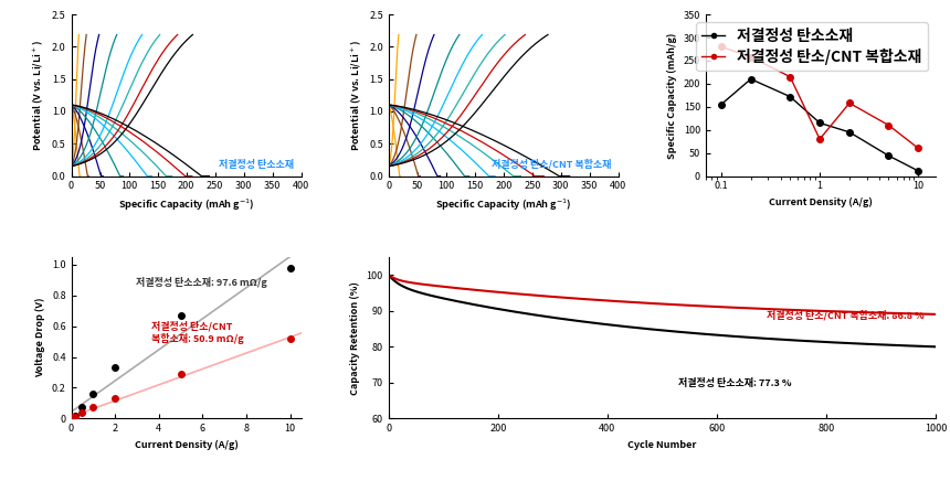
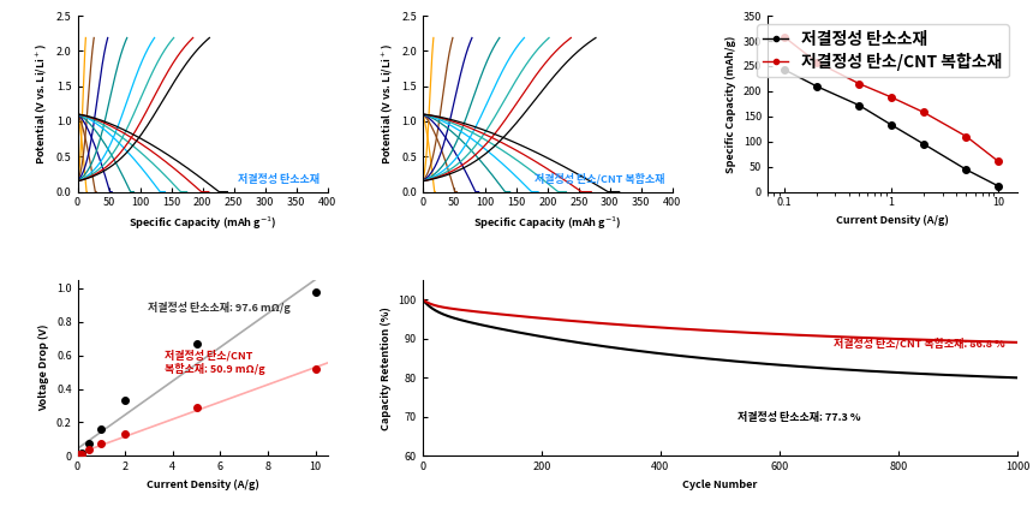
저결정성 탄소소재/0.1: 155 -> 243
저결정성 탄소/CNT 복합소재/0.1: 280 -> 308
저결정성 탄소소재/1: 115 -> 133
저결정성 탄소/CNT 복합소재/1: 80 -> 188
